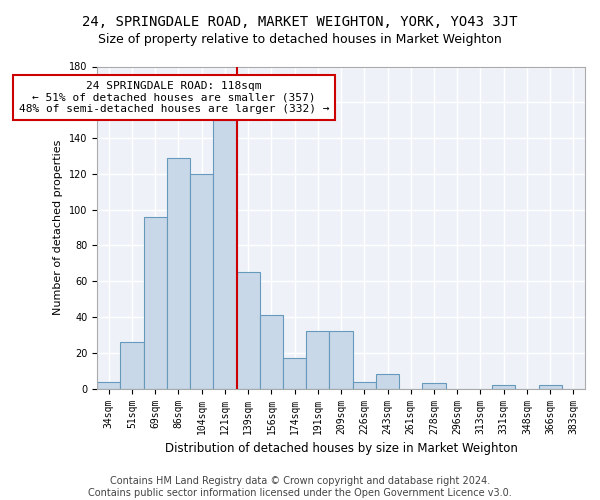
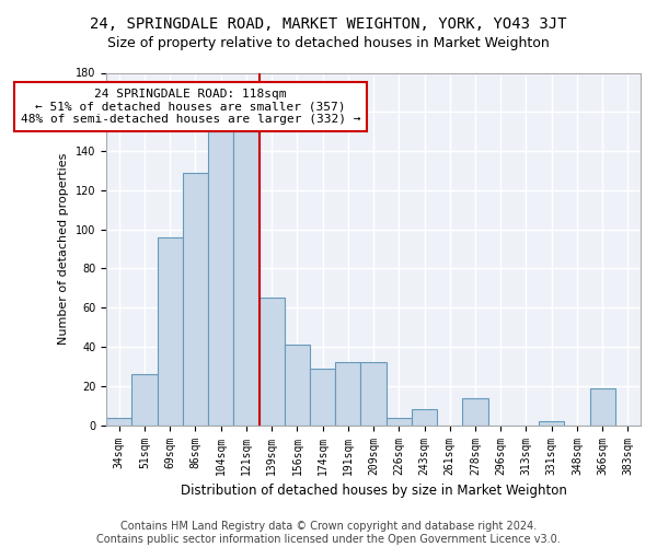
104sqm: 120 -> 150
174sqm: 17 -> 29
278sqm: 3 -> 14
366sqm: 2 -> 19
